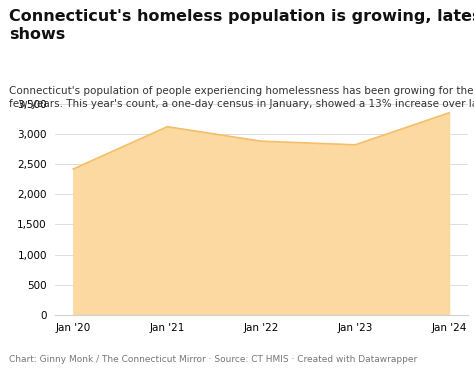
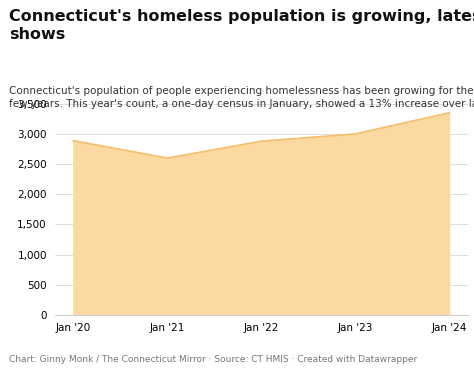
Jan '20: 2,420 -> 2,890
Jan '21: 3,120 -> 2,600
Jan '23: 2,820 -> 3,000
